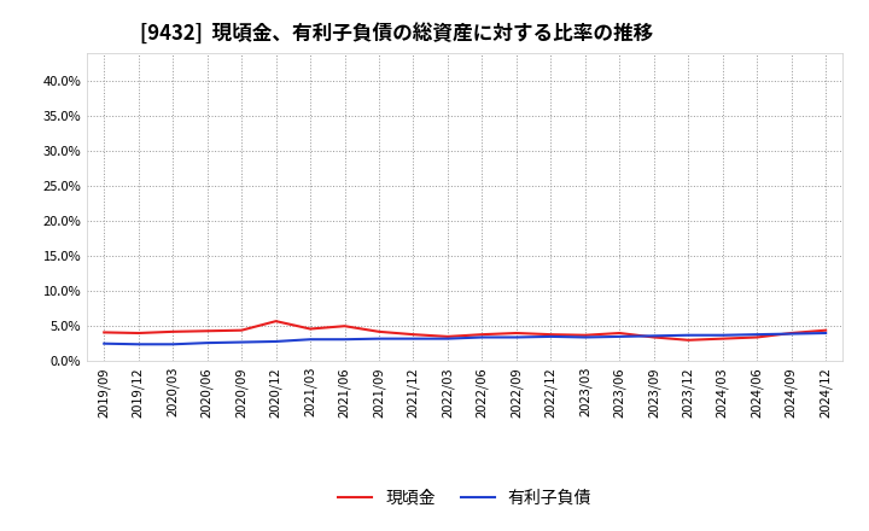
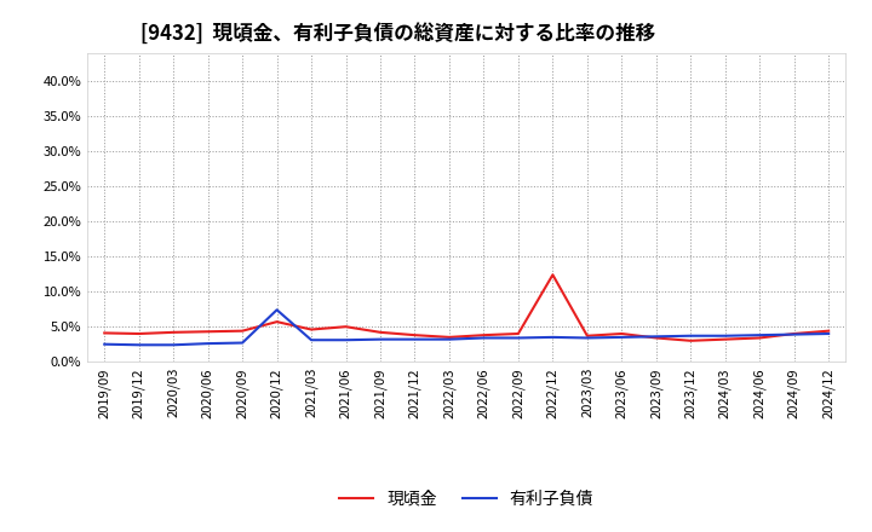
有利子負債/2020/12: 2.8% -> 7.4%
現頃金/2022/12: 3.8% -> 12.4%
